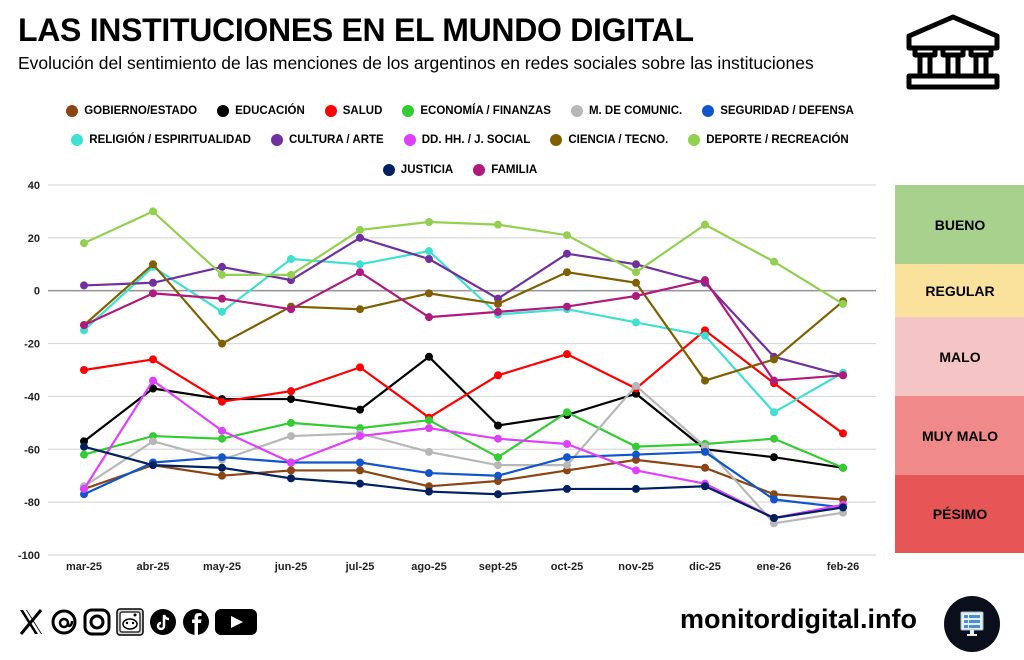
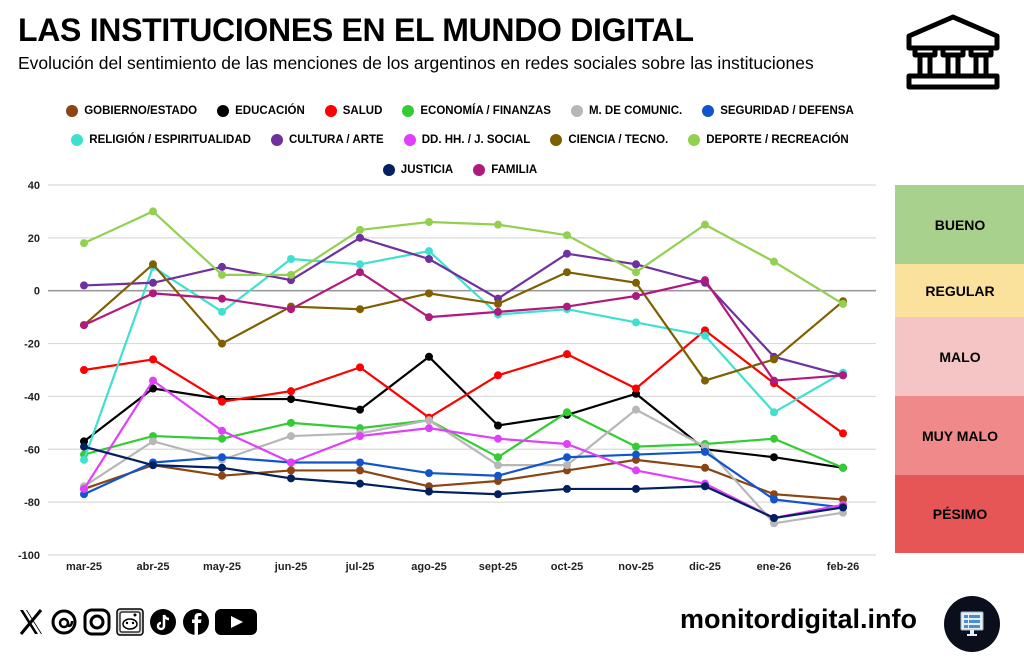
RELIGIÓN / ESPIRITUALIDAD/mar-25: -15 -> -64
M. DE COMUNIC./ago-25: -61 -> -49
M. DE COMUNIC./nov-25: -36 -> -45
